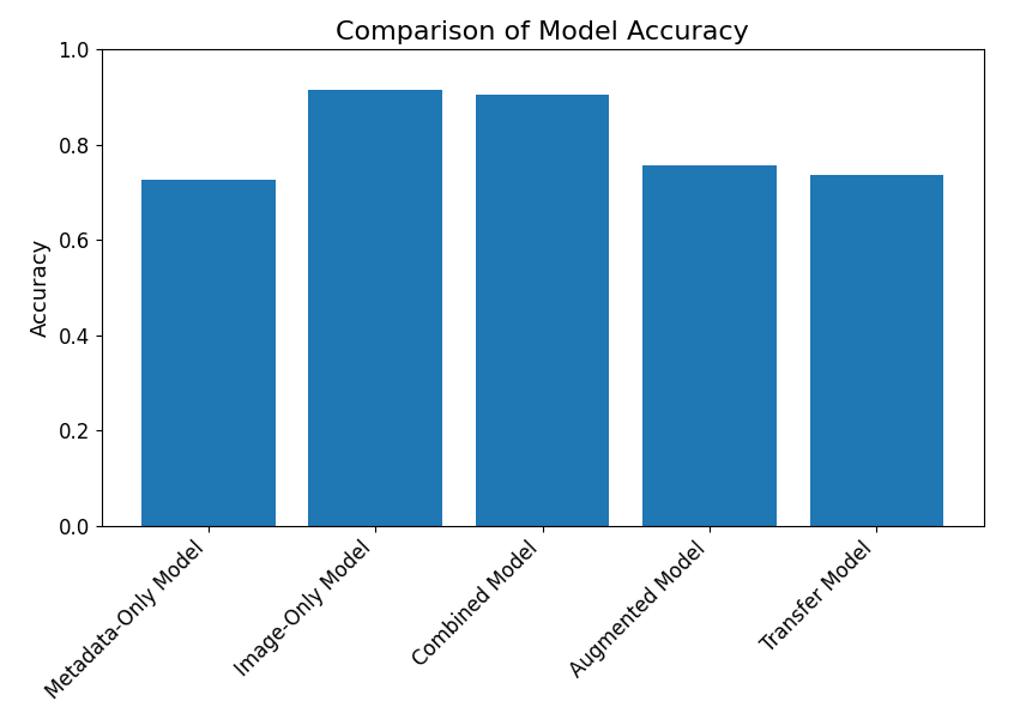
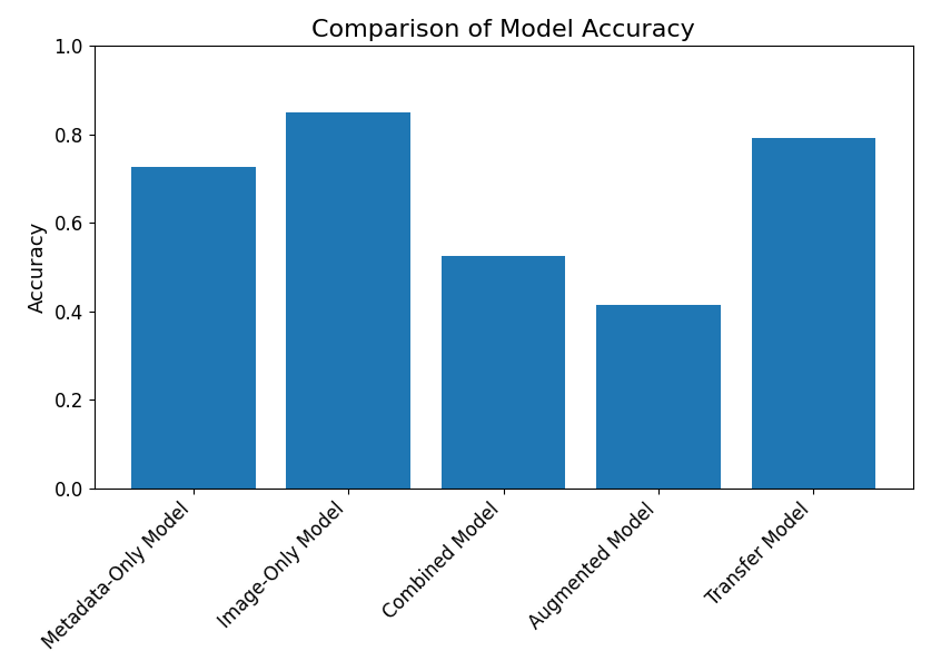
Image-Only Model: 0.915 -> 0.850
Combined Model: 0.905 -> 0.525
Augmented Model: 0.755 -> 0.415
Transfer Model: 0.735 -> 0.790
